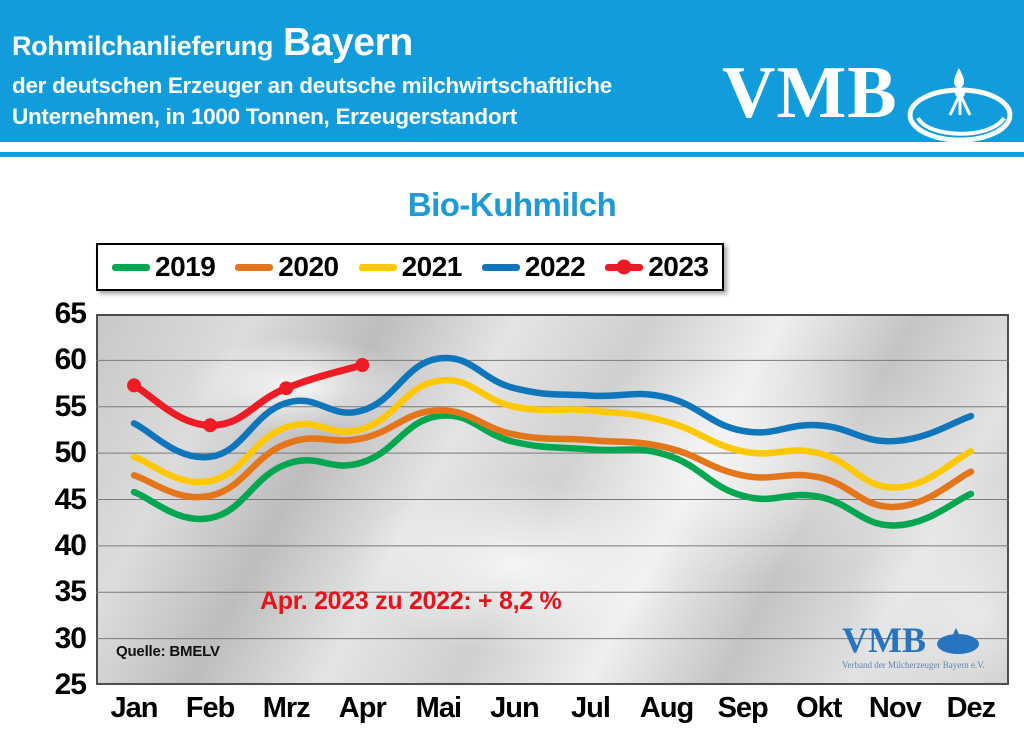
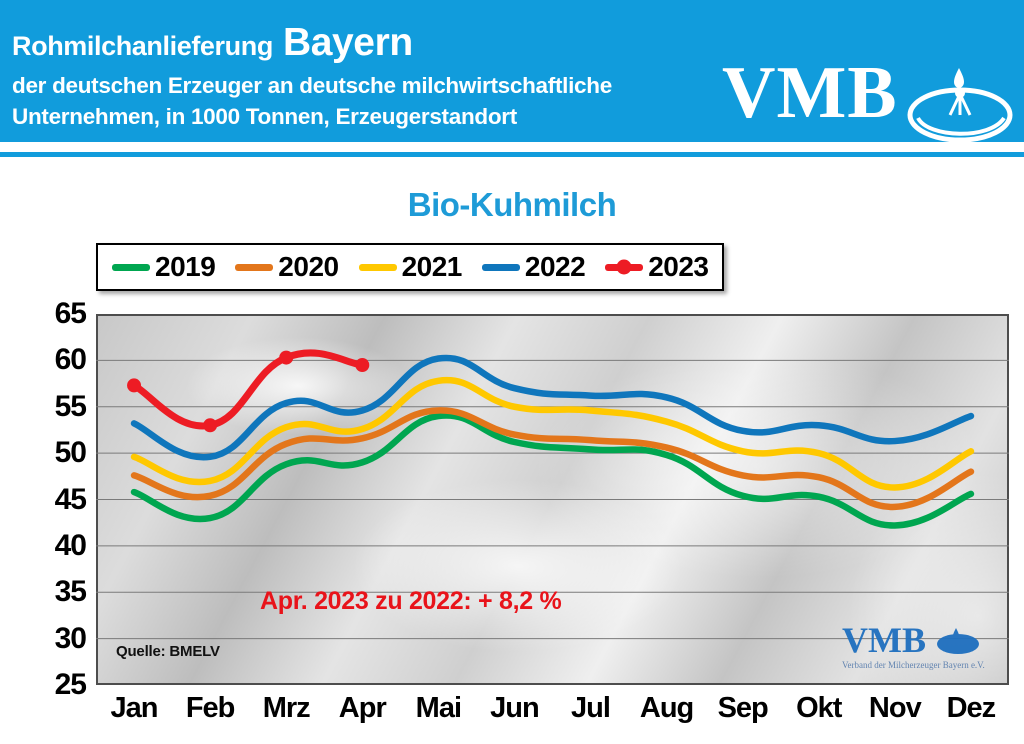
2023/Mrz: 57 -> 60
